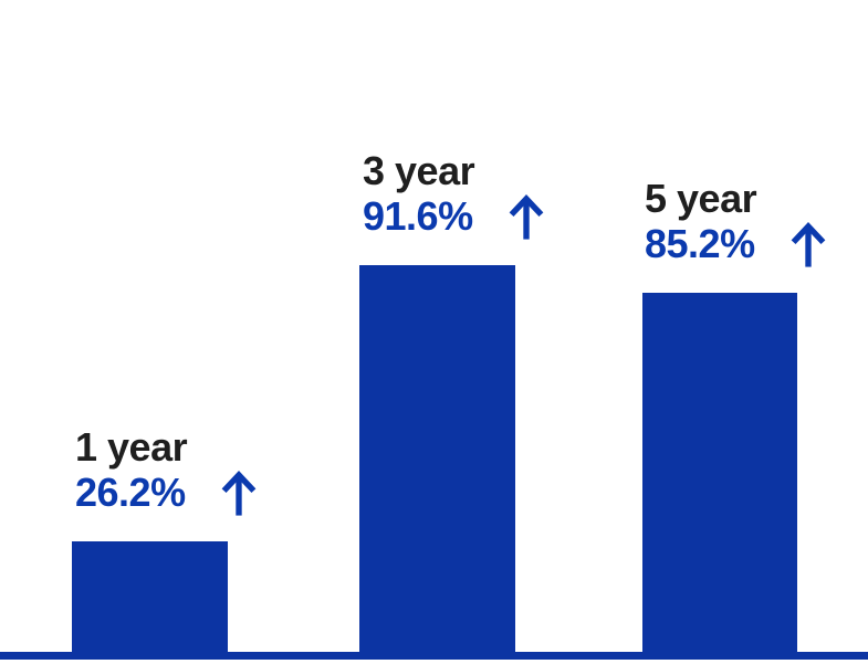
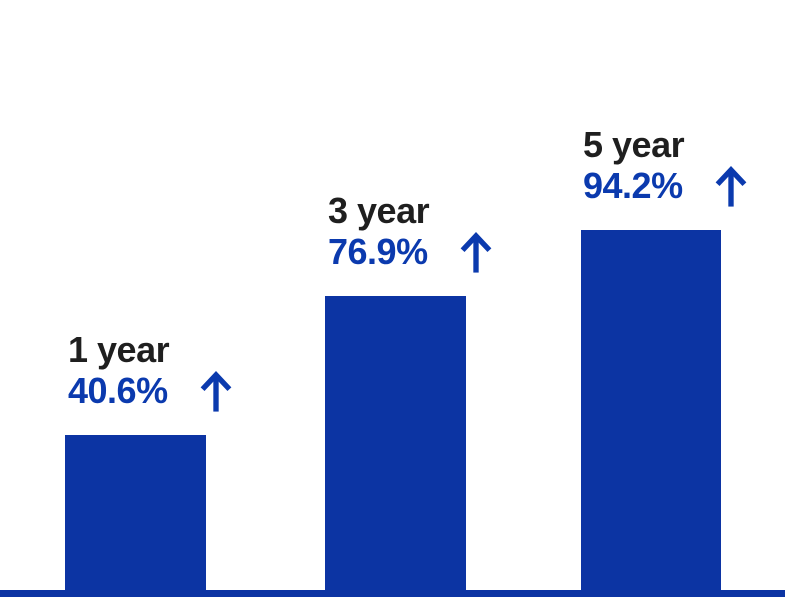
1 year: 26.2% -> 40.6%
3 year: 91.6% -> 76.9%
5 year: 85.2% -> 94.2%
